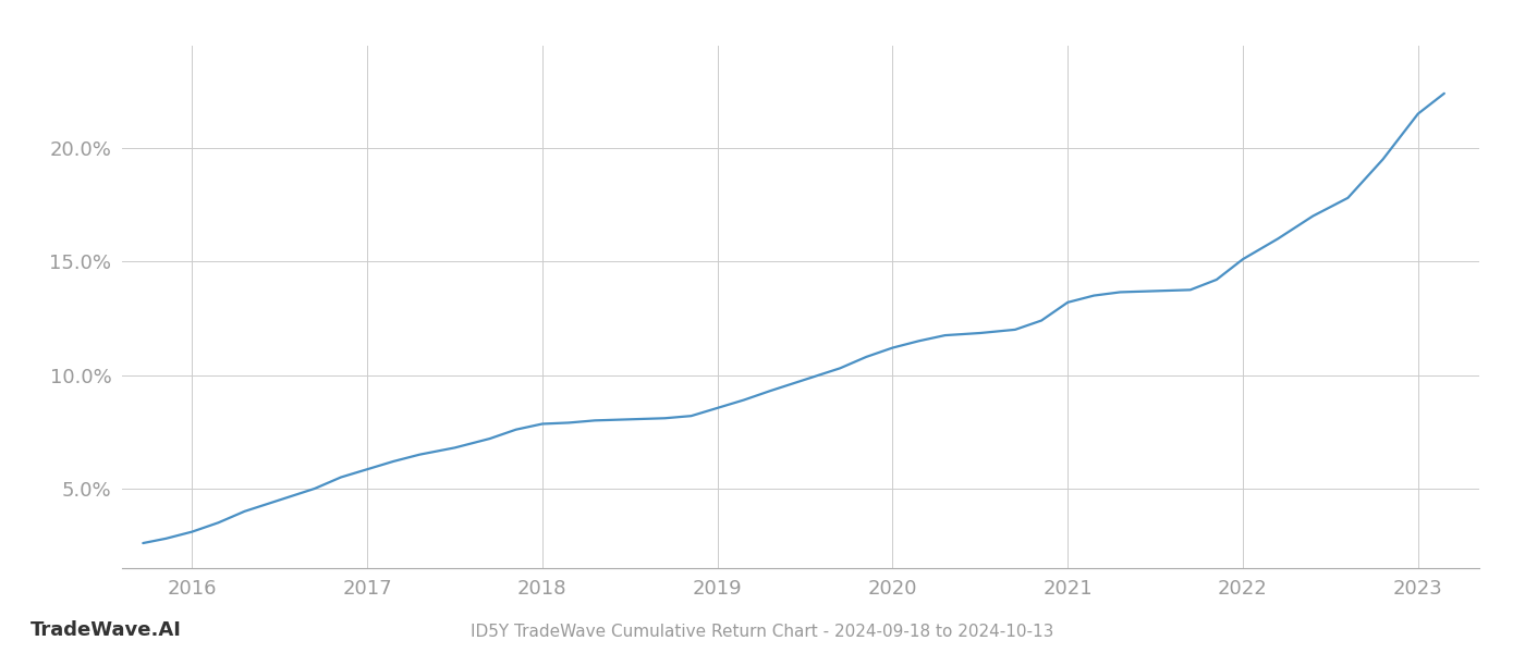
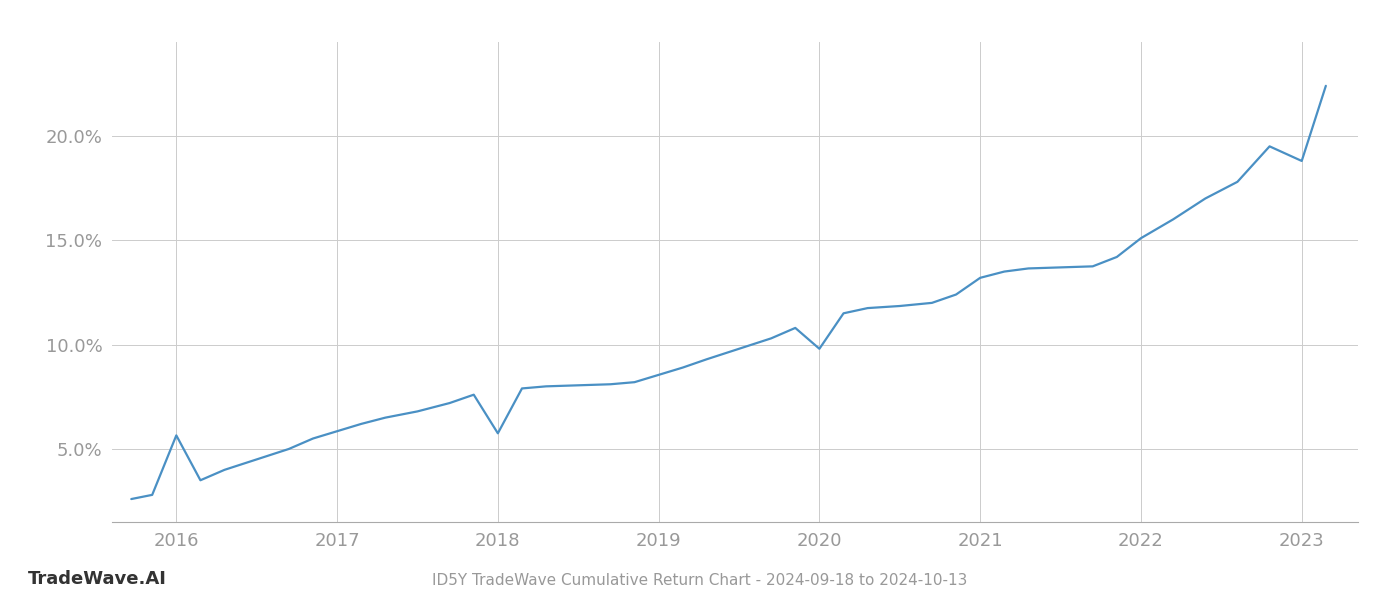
2016: 3.10% -> 5.65%
2018: 7.85% -> 5.75%
2020: 11.20% -> 9.80%
2023: 21.50% -> 18.80%
